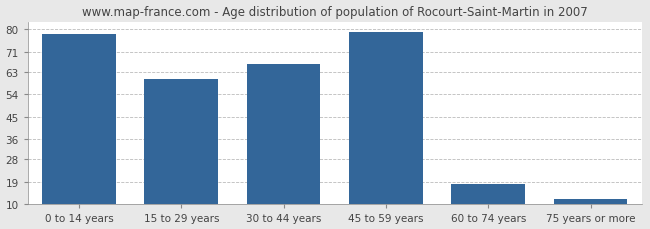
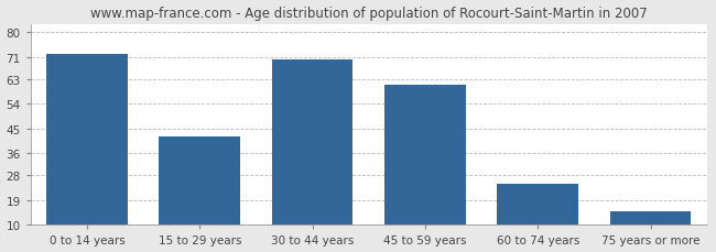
0 to 14 years: 78 -> 72
15 to 29 years: 60 -> 42
30 to 44 years: 66 -> 70
45 to 59 years: 79 -> 61
60 to 74 years: 18 -> 25
75 years or more: 12 -> 15
